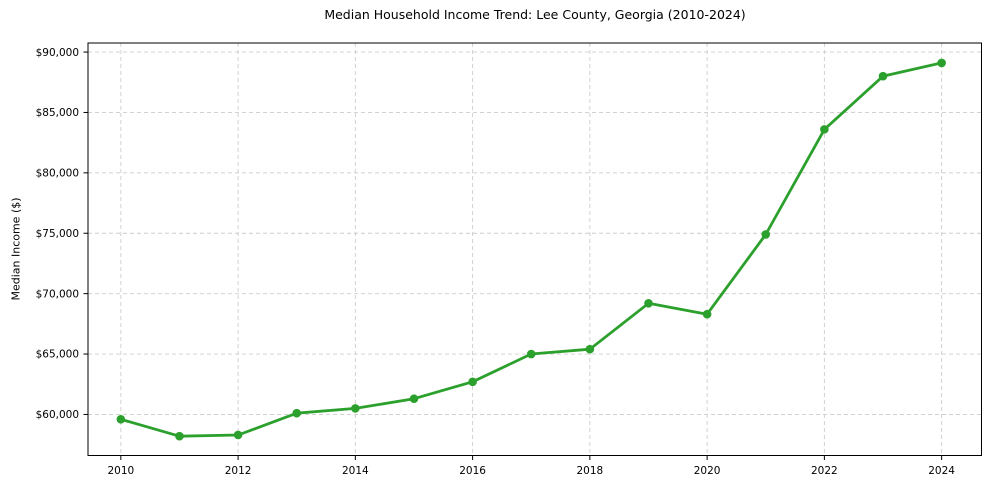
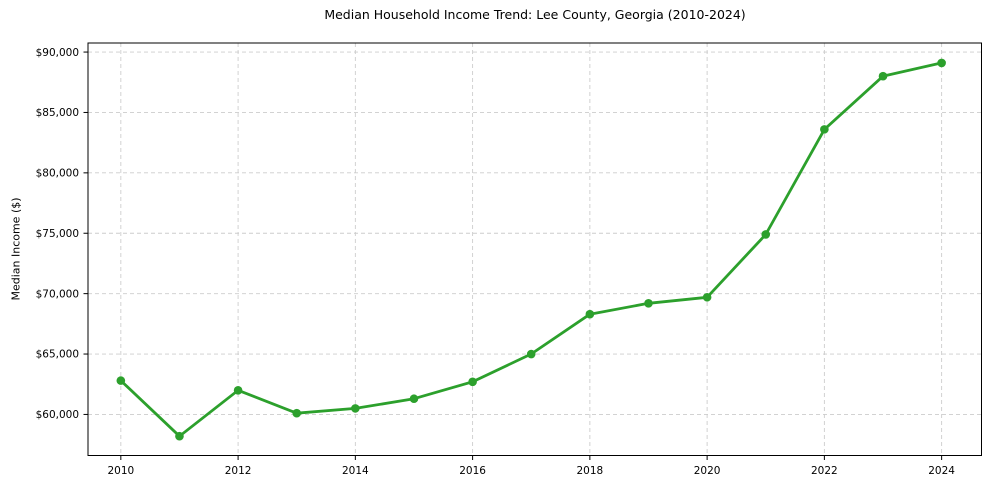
2010: $59600 -> $62800
2012: $58300 -> $62000
2018: $65400 -> $68300
2020: $68300 -> $69700
